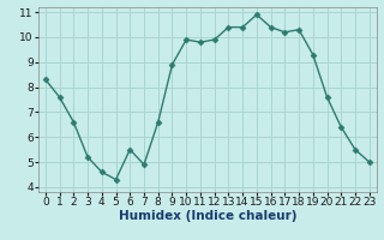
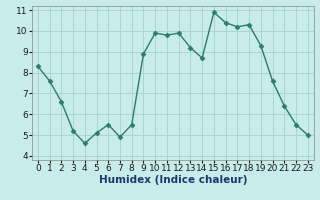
5: 4.3 -> 5.1
8: 6.6 -> 5.5
13: 10.4 -> 9.2
14: 10.4 -> 8.7
